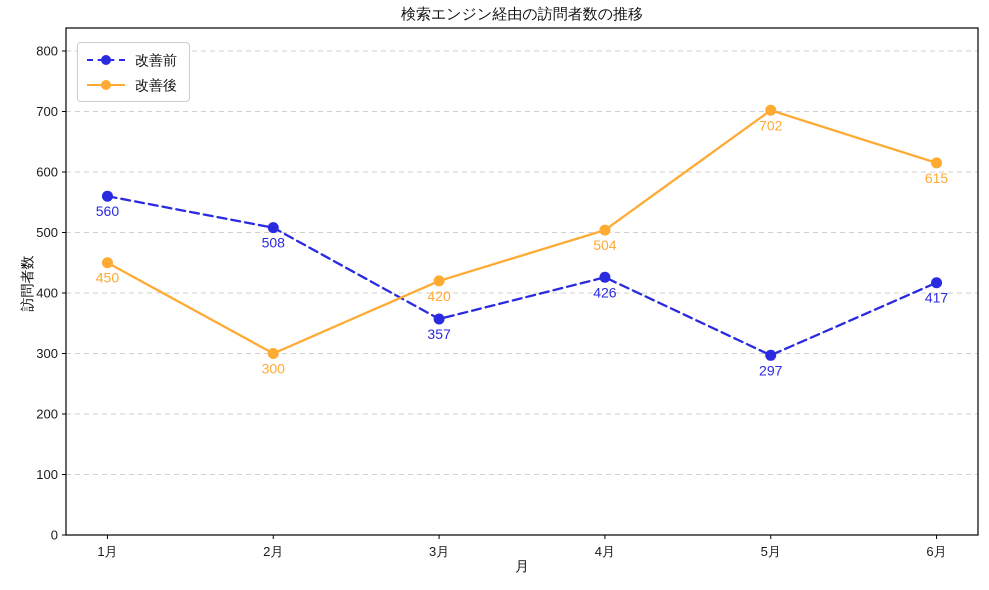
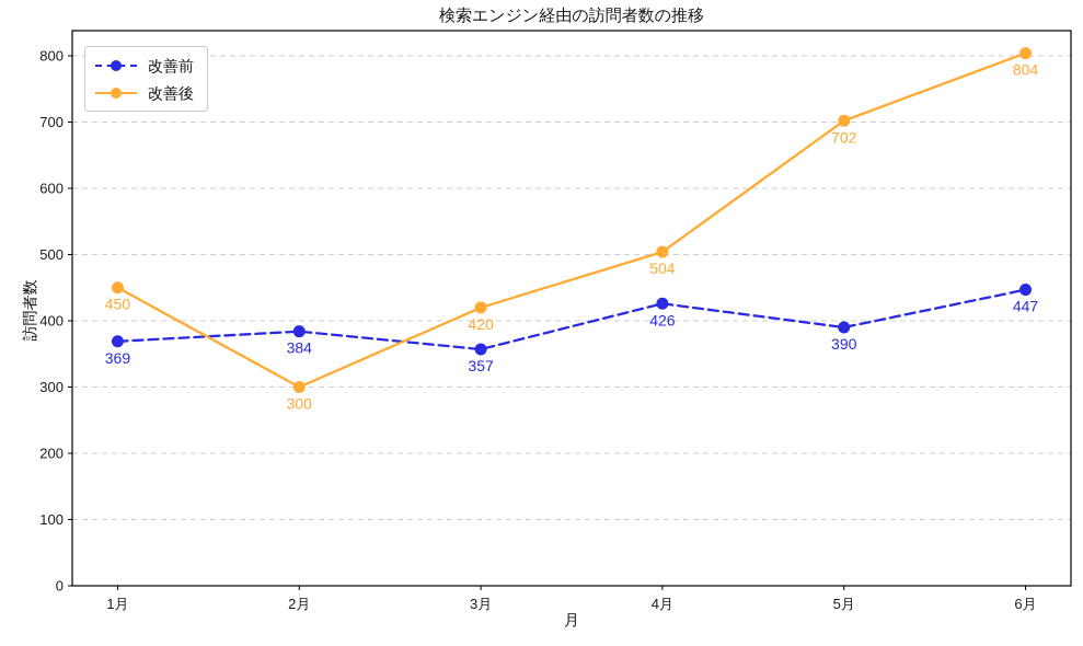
改善前/1月: 560 -> 369
改善前/2月: 508 -> 384
改善前/5月: 297 -> 390
改善前/6月: 417 -> 447
改善後/6月: 615 -> 804
